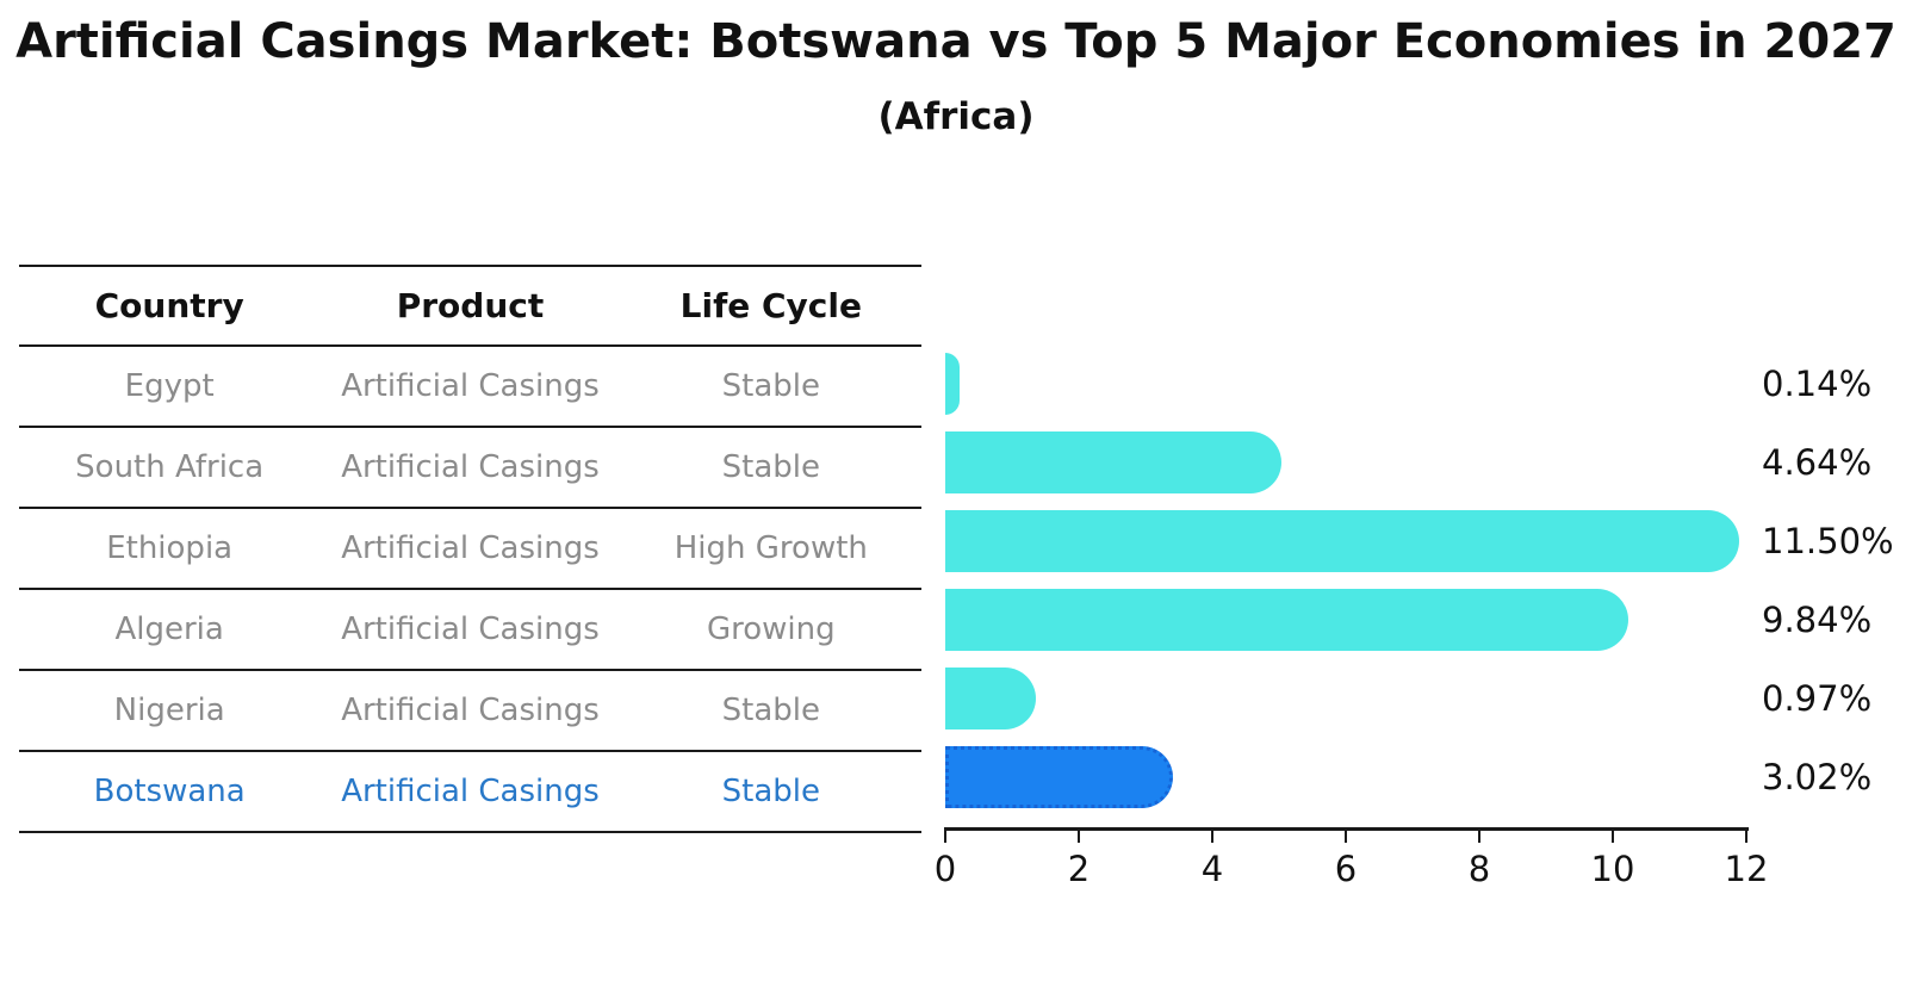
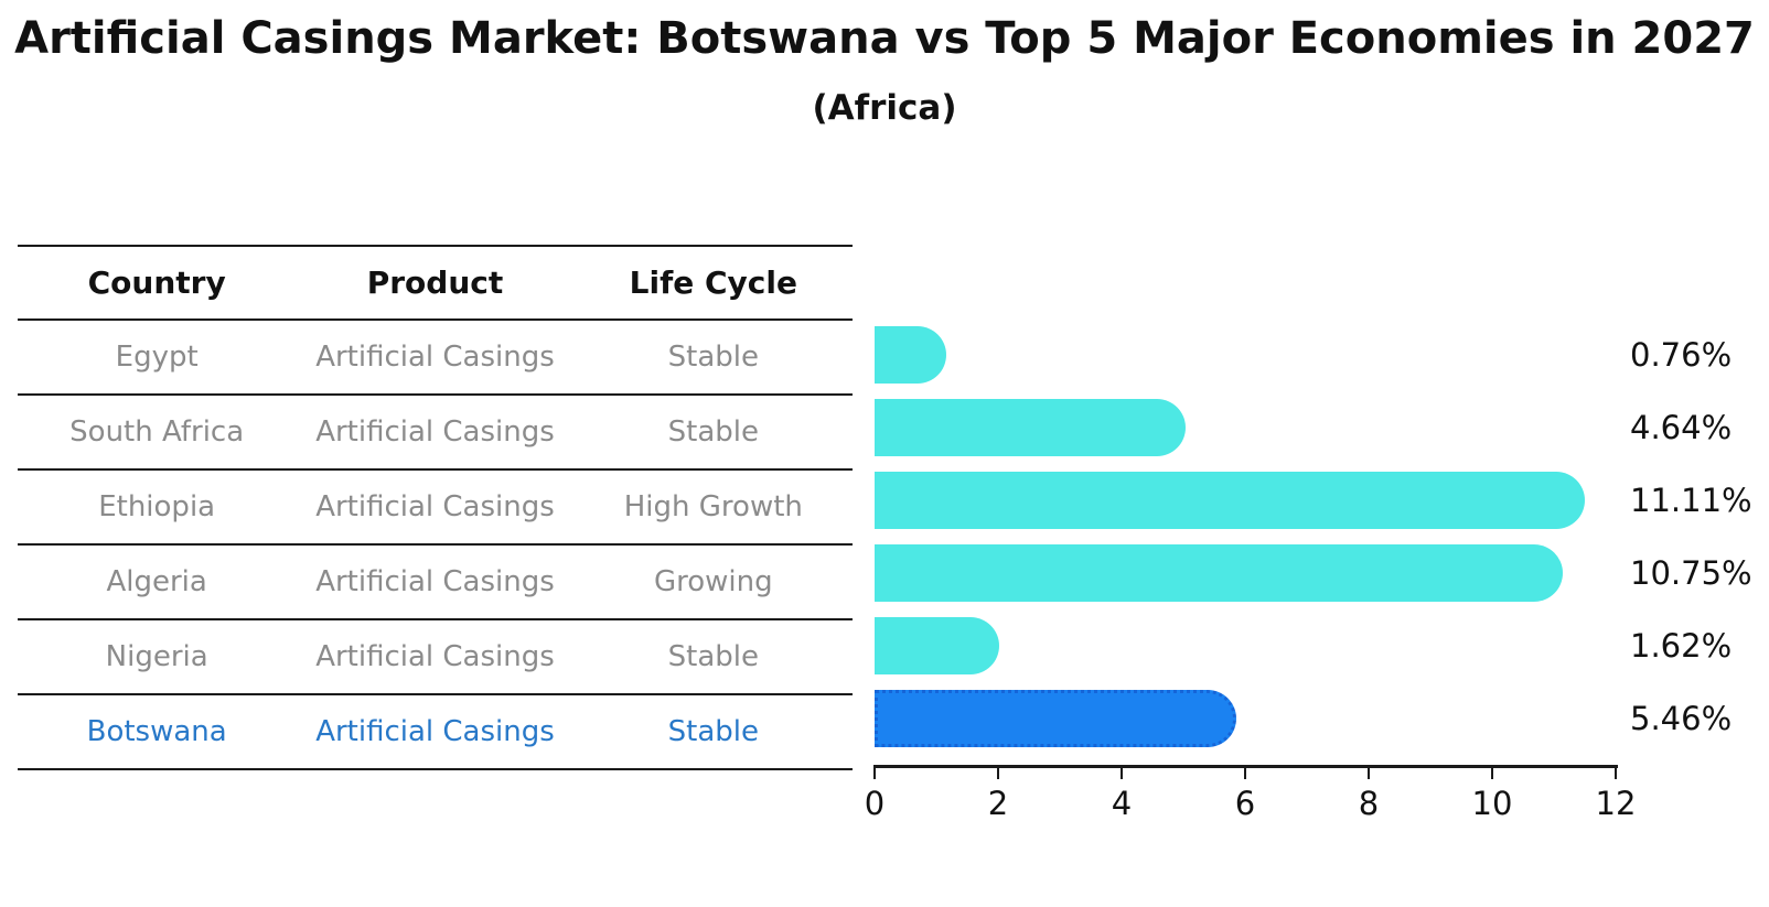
Egypt: 0.14% -> 0.76%
Ethiopia: 11.50% -> 11.11%
Algeria: 9.84% -> 10.75%
Nigeria: 0.97% -> 1.62%
Botswana: 3.02% -> 5.46%
